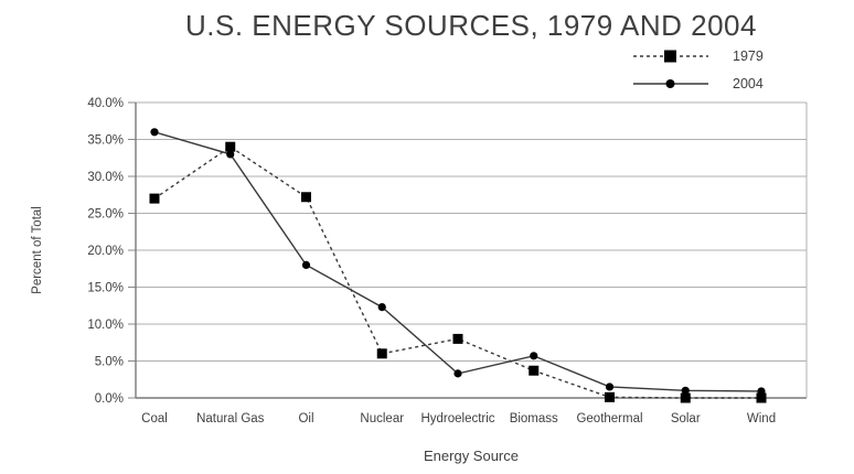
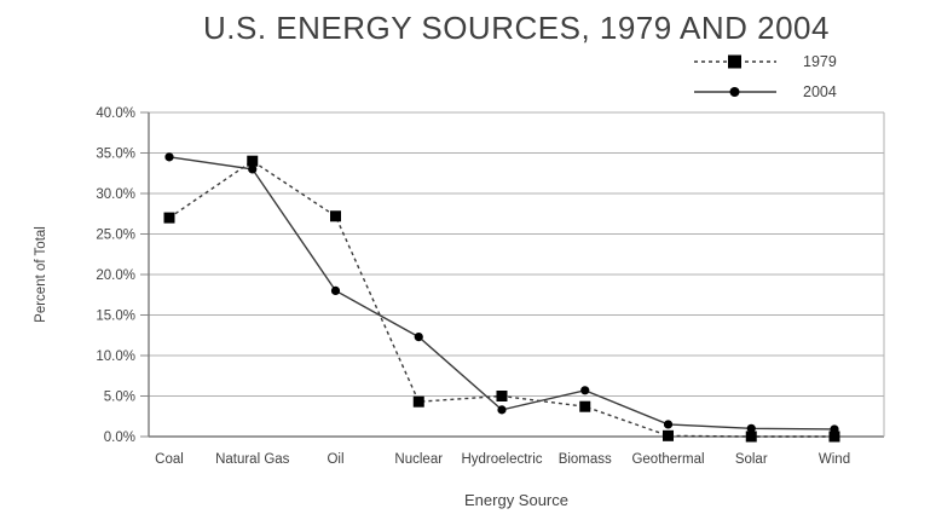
2004/Coal: 36% -> 34%
1979/Nuclear: 6% -> 4%
1979/Hydroelectric: 8% -> 5%
